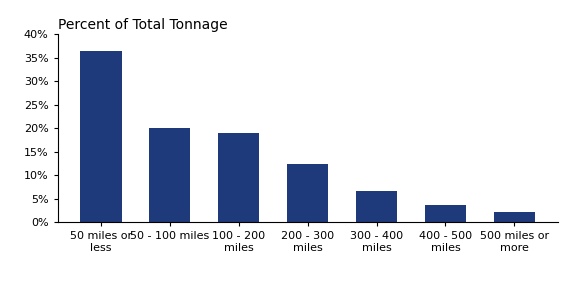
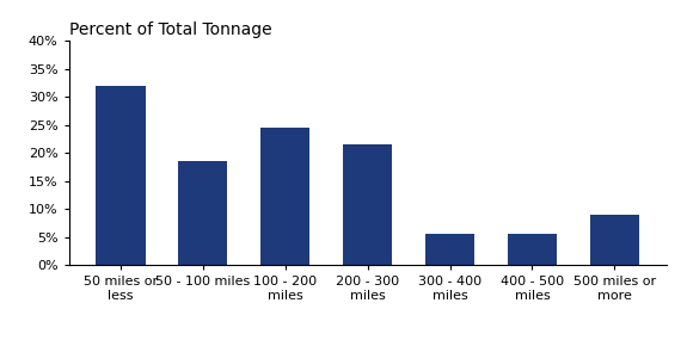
50 miles or less: 36.5% -> 32.0%
50 - 100 miles: 20.0% -> 18.5%
100 - 200 miles: 19.0% -> 24.5%
200 - 300 miles: 12.5% -> 21.5%
300 - 400 miles: 6.7% -> 5.5%
400 - 500 miles: 3.6% -> 5.5%
500 miles or more: 2.2% -> 9.0%
